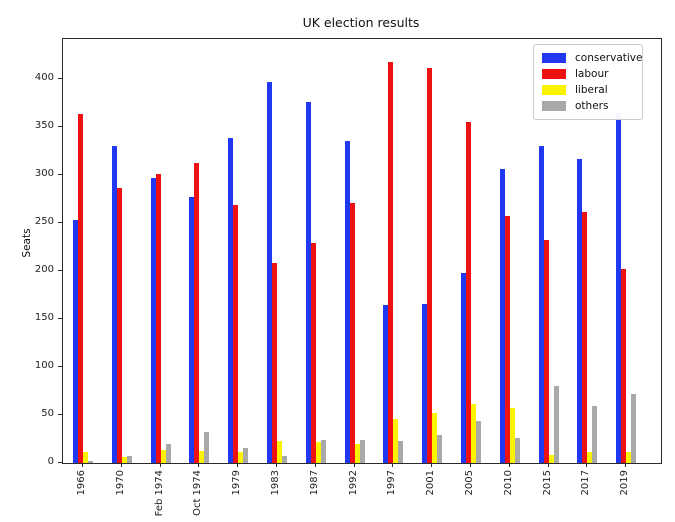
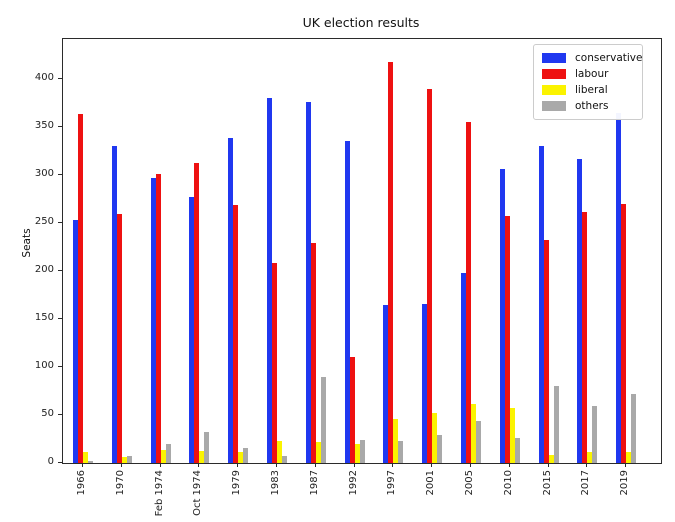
labour/1970: 290 -> 260
conservative/1983: 400 -> 380
others/1987: 20 -> 90
labour/1992: 270 -> 110
labour/2001: 410 -> 390
labour/2019: 200 -> 270
